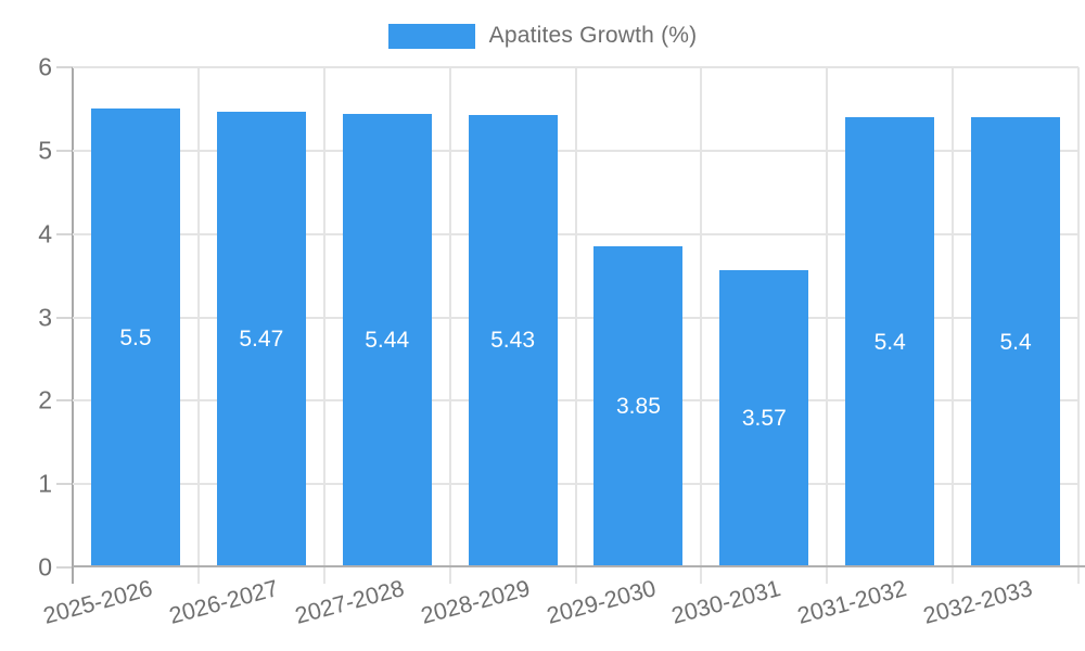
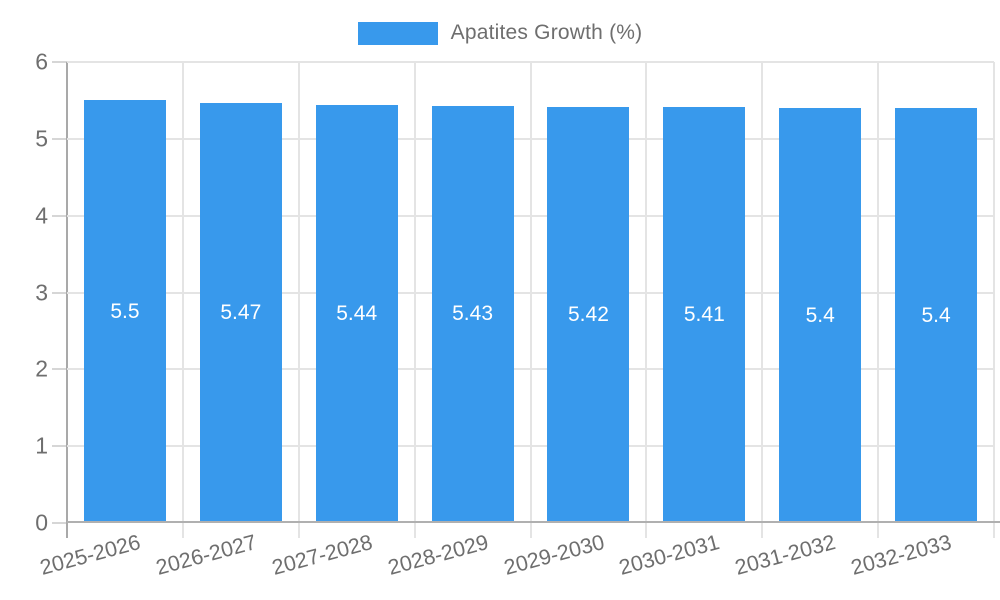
2029-2030: 3.85 -> 5.42
2030-2031: 3.57 -> 5.41
